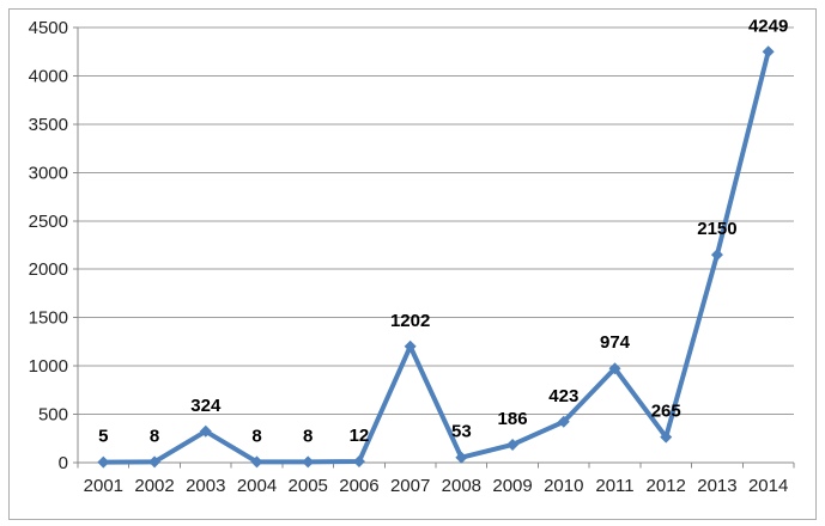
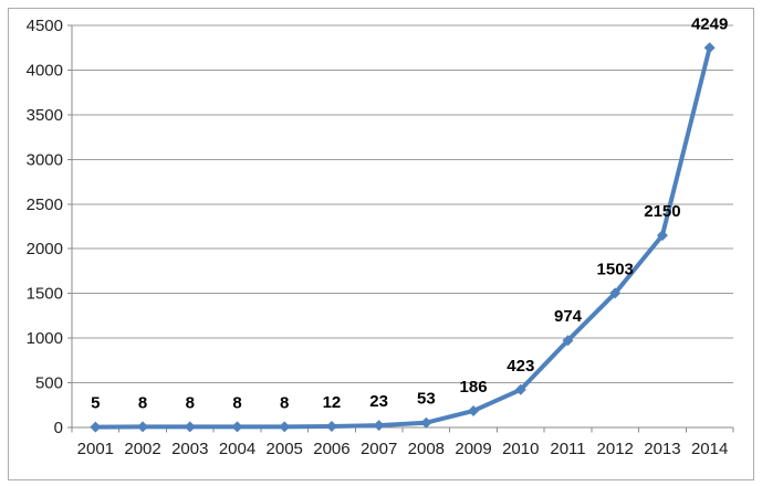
2003: 324 -> 8
2007: 1202 -> 23
2012: 265 -> 1503
